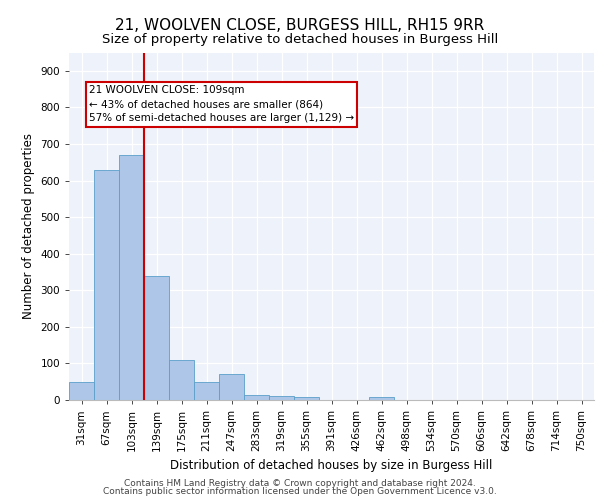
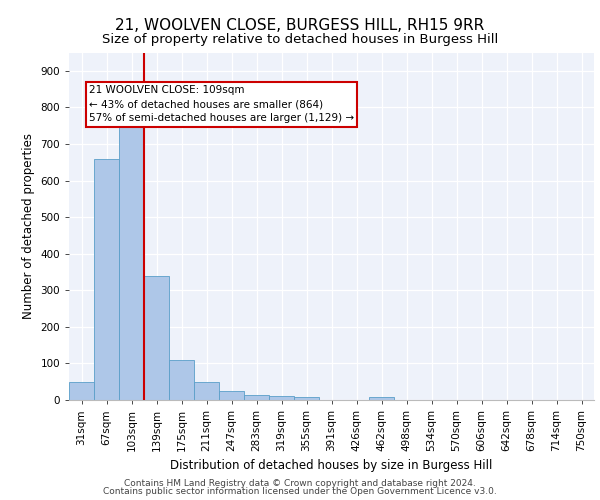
67sqm: 630 -> 660
103sqm: 670 -> 750
247sqm: 70 -> 25
